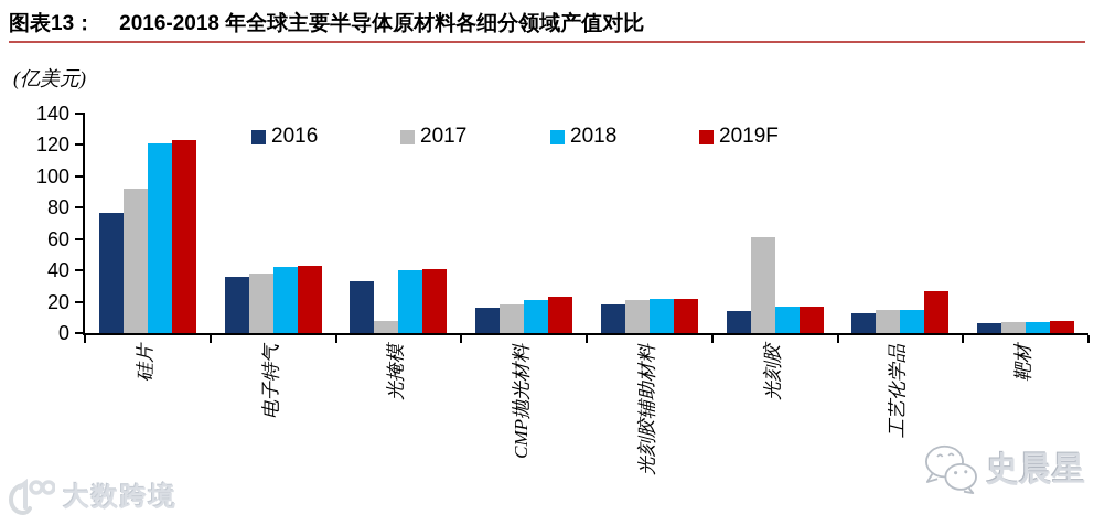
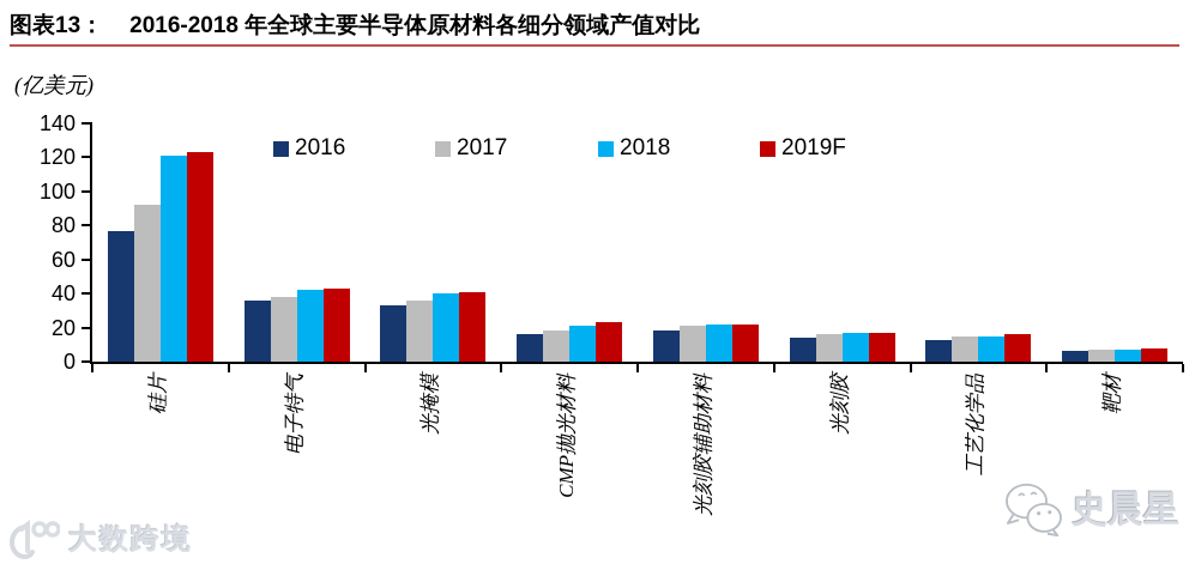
2017/光掩模: 8 -> 36
2017/光刻胶: 61 -> 16
2019F/工艺化学品: 27 -> 16
